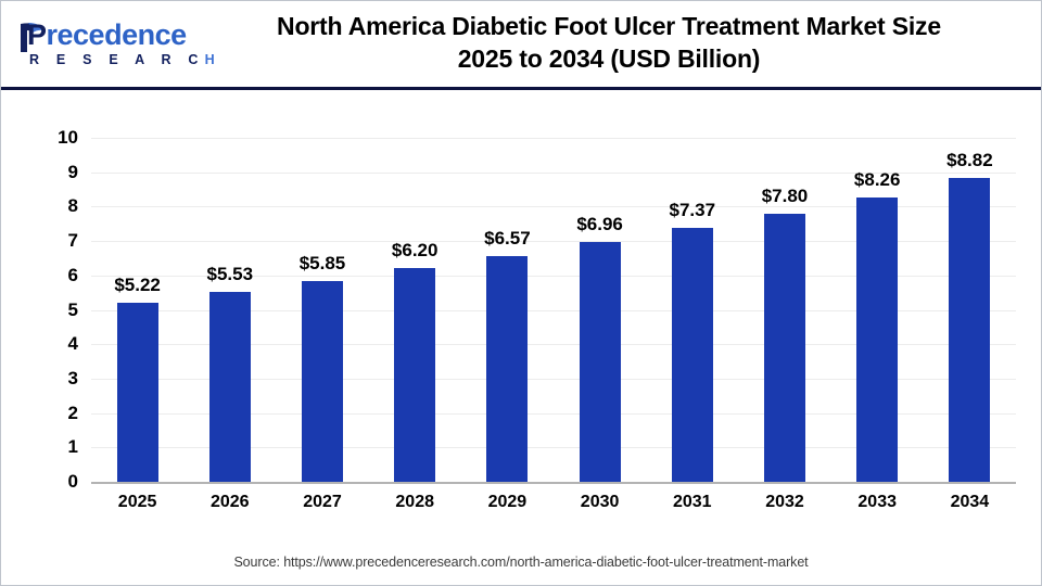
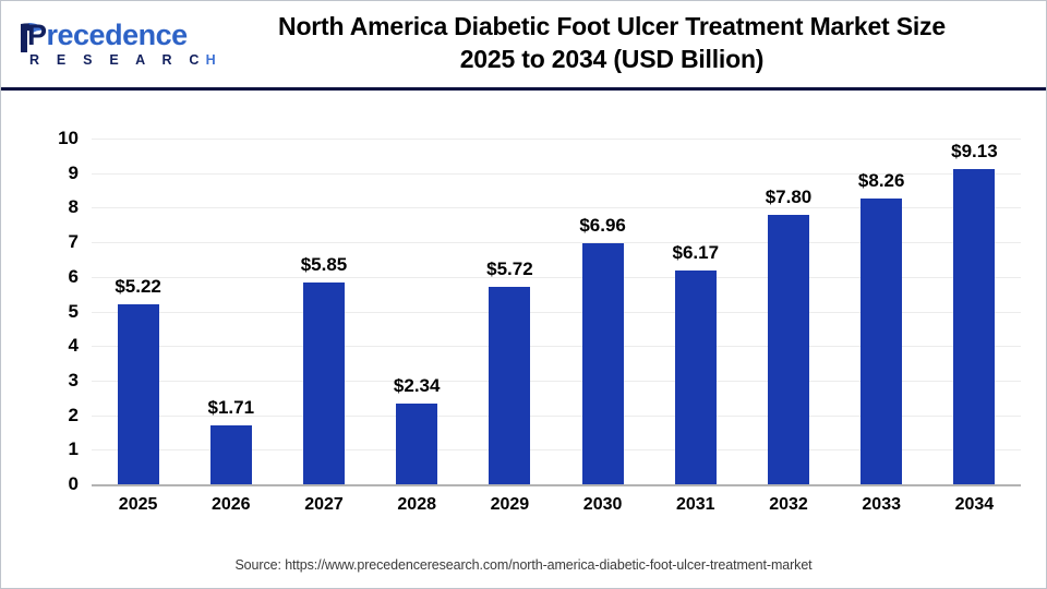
2026: $5.53 -> $1.71
2028: $6.20 -> $2.34
2029: $6.57 -> $5.72
2031: $7.37 -> $6.17
2034: $8.82 -> $9.13
